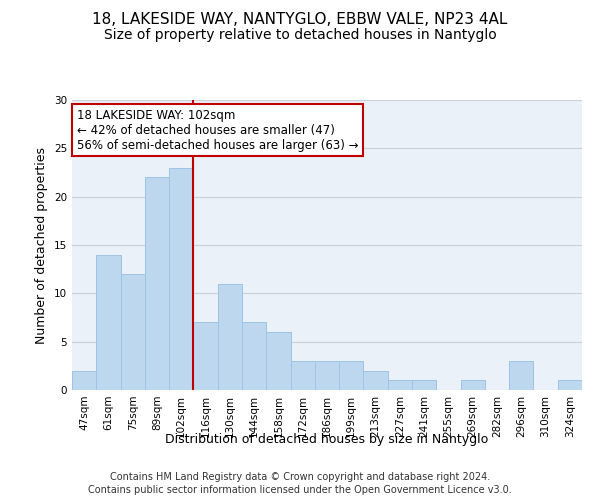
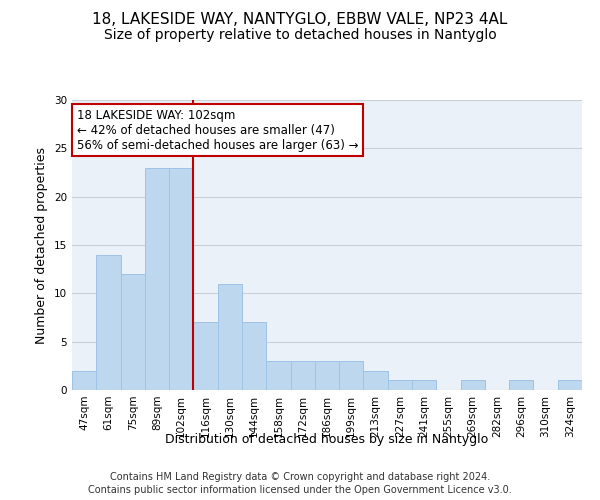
89sqm: 22 -> 23
158sqm: 6 -> 3
296sqm: 3 -> 1
